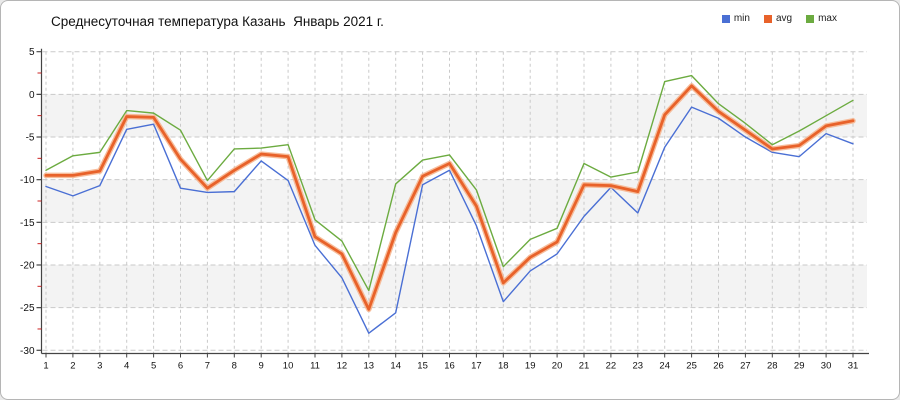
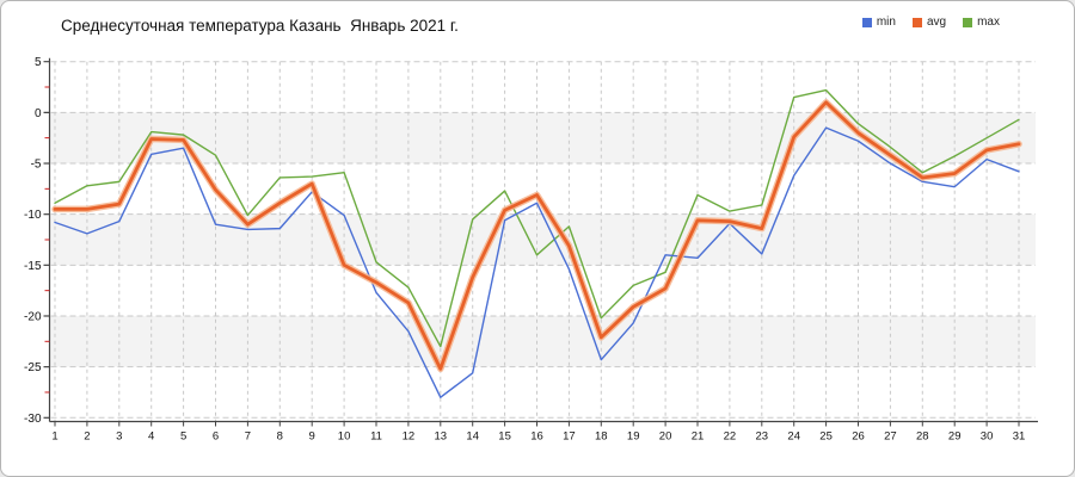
avg/10: -7 -> -15
max/16: -7 -> -14
min/20: -19 -> -14
